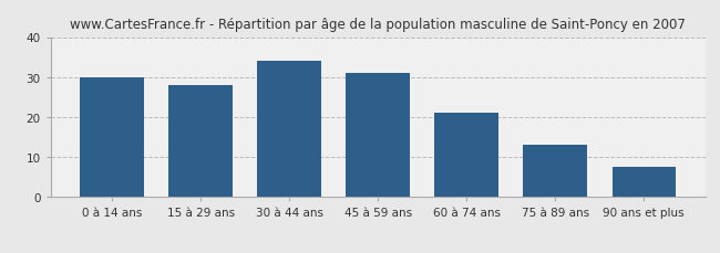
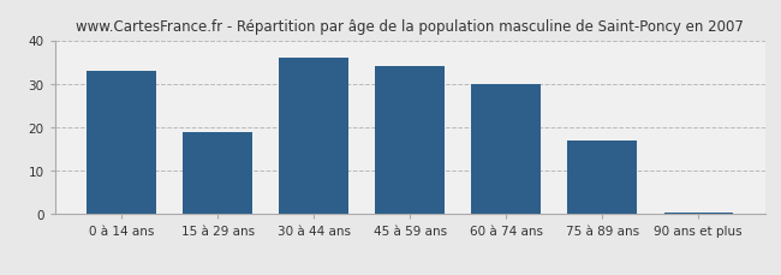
0 à 14 ans: 30.0 -> 33.0
15 à 29 ans: 28.0 -> 19.0
30 à 44 ans: 34.0 -> 36.0
45 à 59 ans: 31.0 -> 34.0
60 à 74 ans: 21.0 -> 30.0
75 à 89 ans: 13.0 -> 17.0
90 ans et plus: 7.5 -> 0.5
